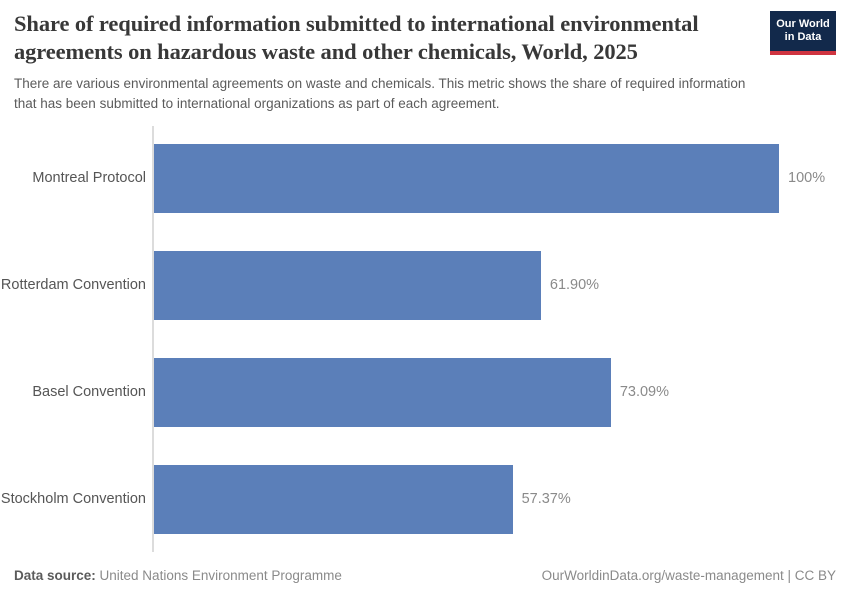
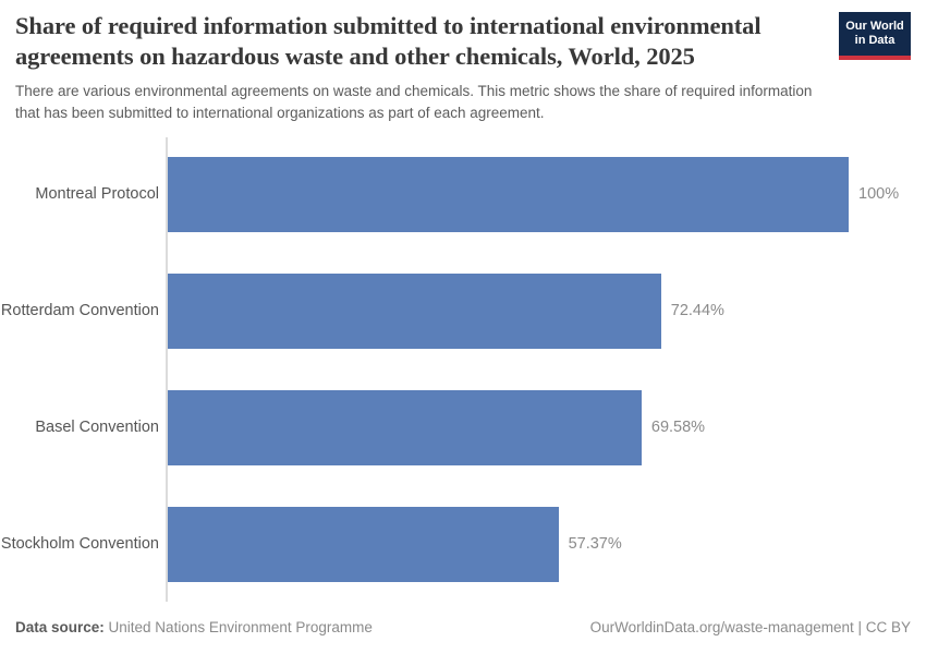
Rotterdam Convention: 61.90% -> 72.44%
Basel Convention: 73.09% -> 69.58%
